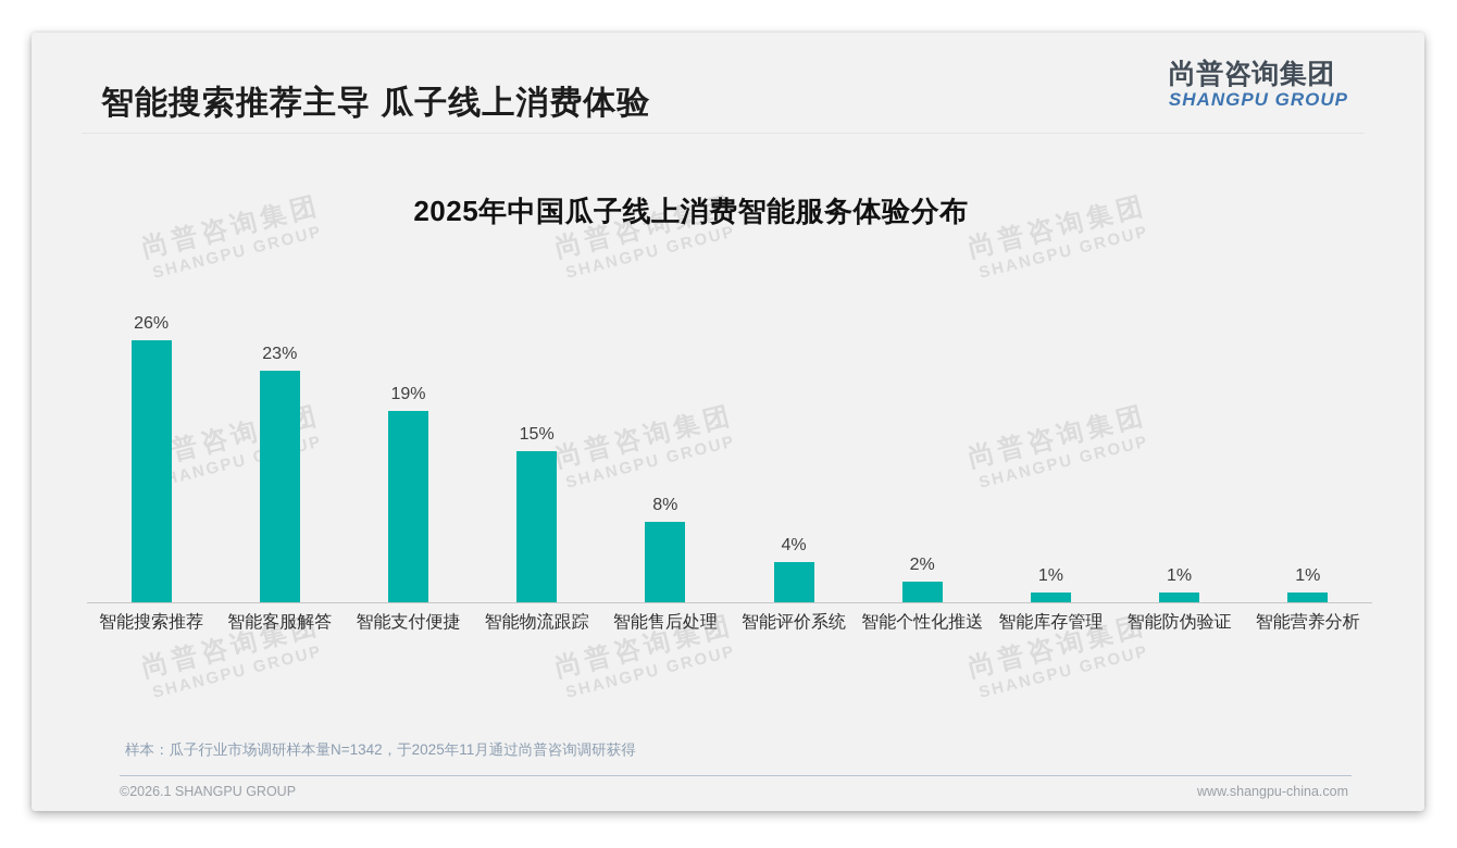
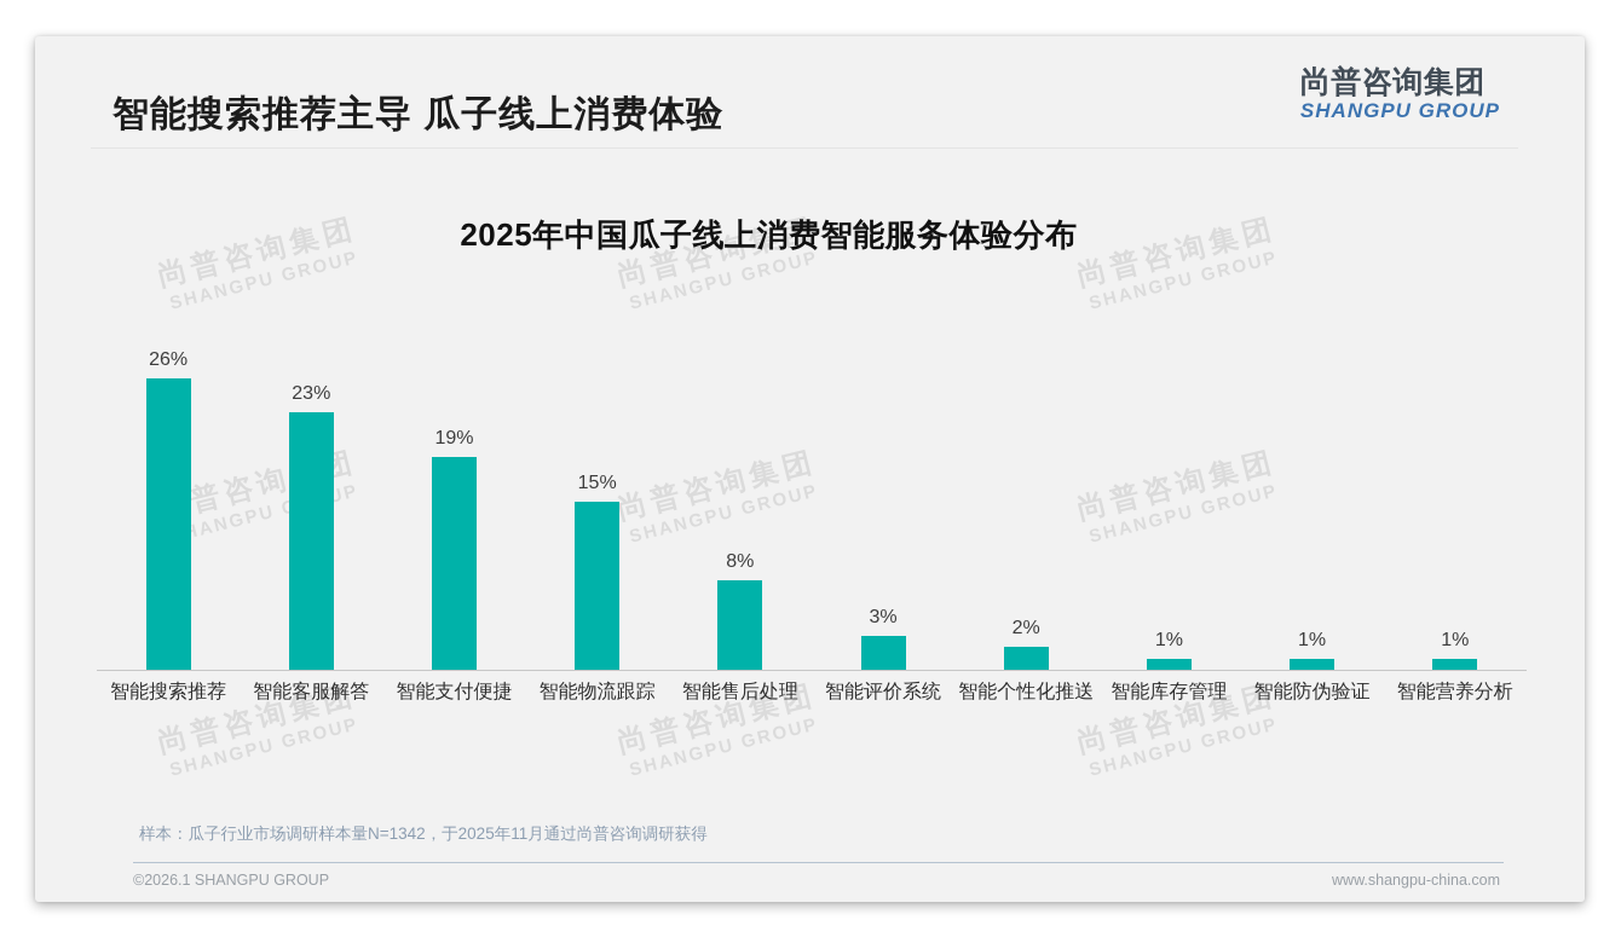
智能评价系统: 4% -> 3%
